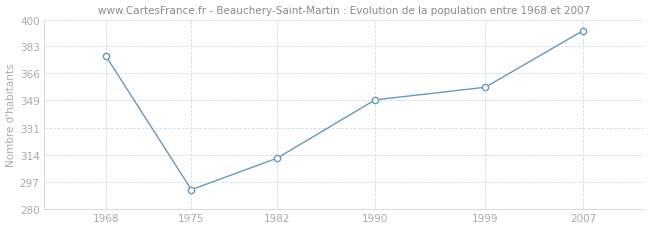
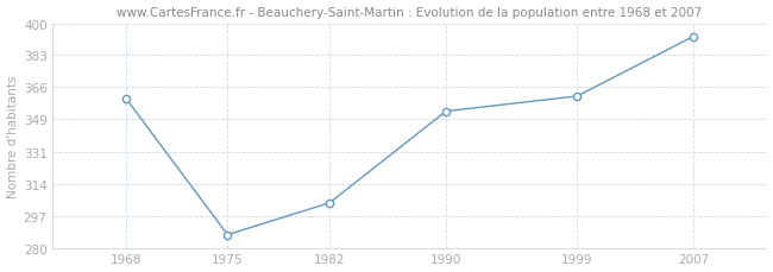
1968: 377 -> 360
1975: 292 -> 287
1982: 312 -> 304
1990: 349 -> 353
1999: 357 -> 361
